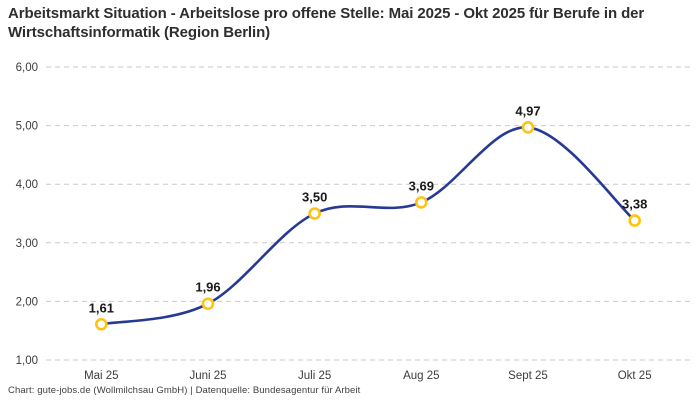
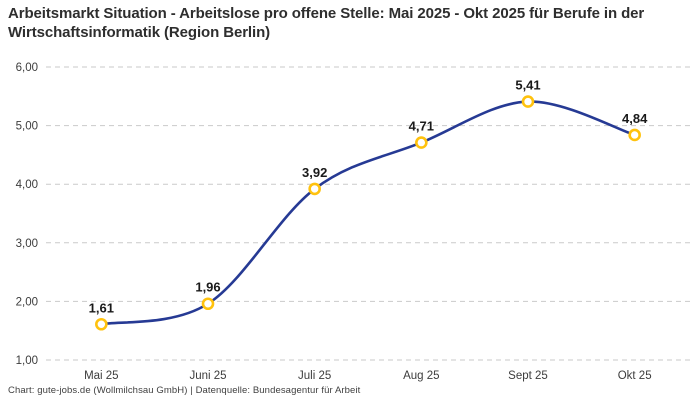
Juli 25: 3,50 -> 3,92
Aug 25: 3,69 -> 4,71
Sept 25: 4,97 -> 5,41
Okt 25: 3,38 -> 4,84
